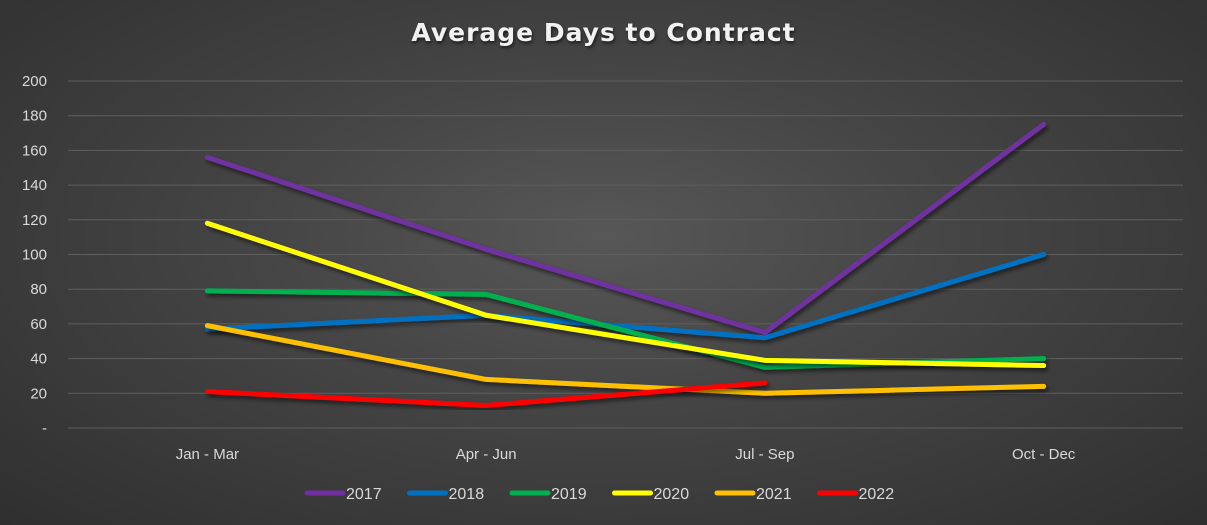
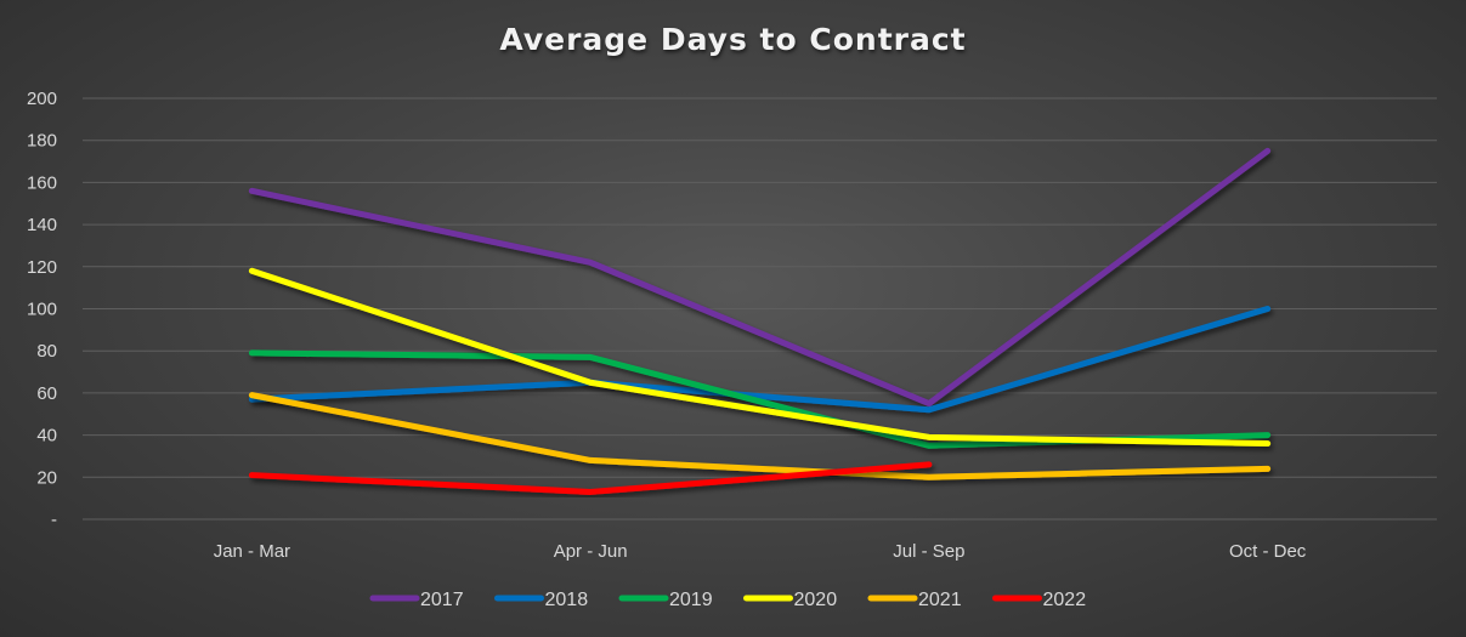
2017/Apr - Jun: 103 -> 122
